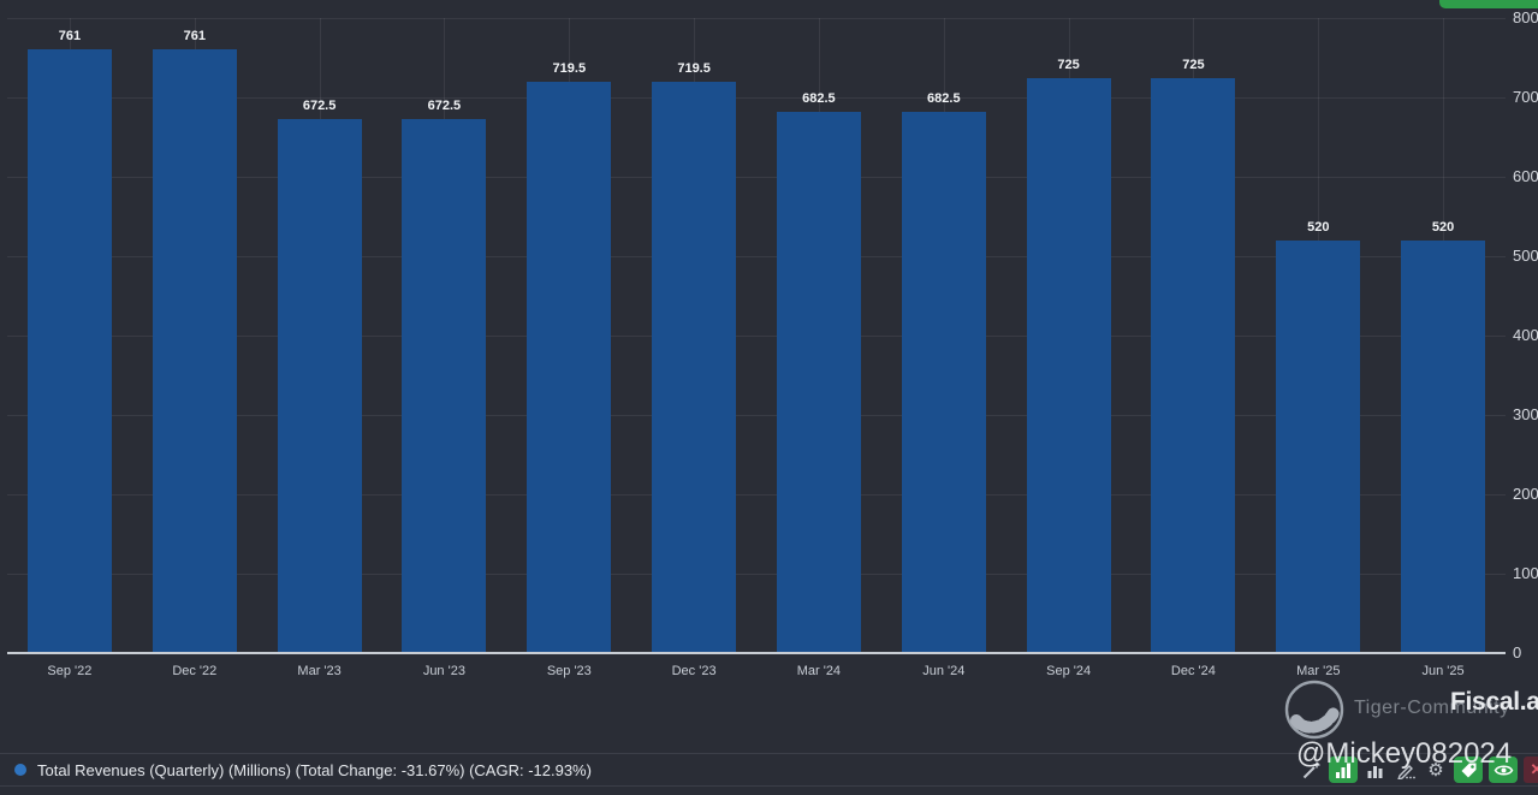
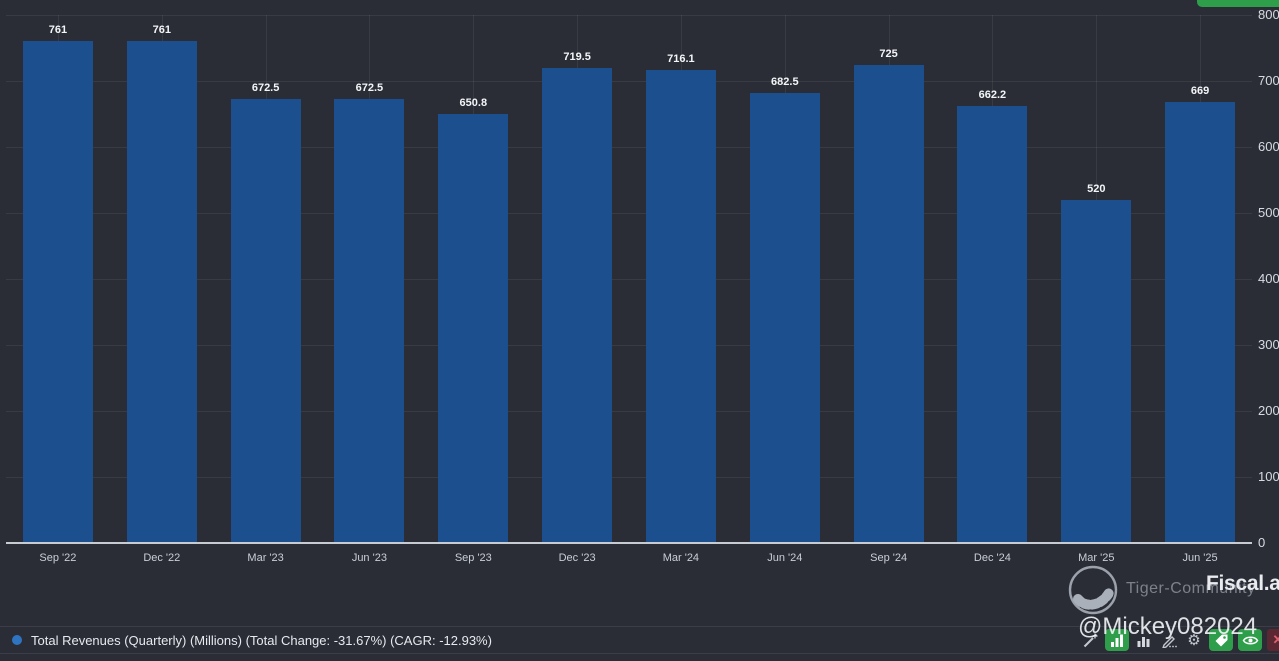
Sep '23: 719.5 -> 650.8
Mar '24: 682.5 -> 716.1
Dec '24: 725 -> 662.2
Jun '25: 520 -> 669
